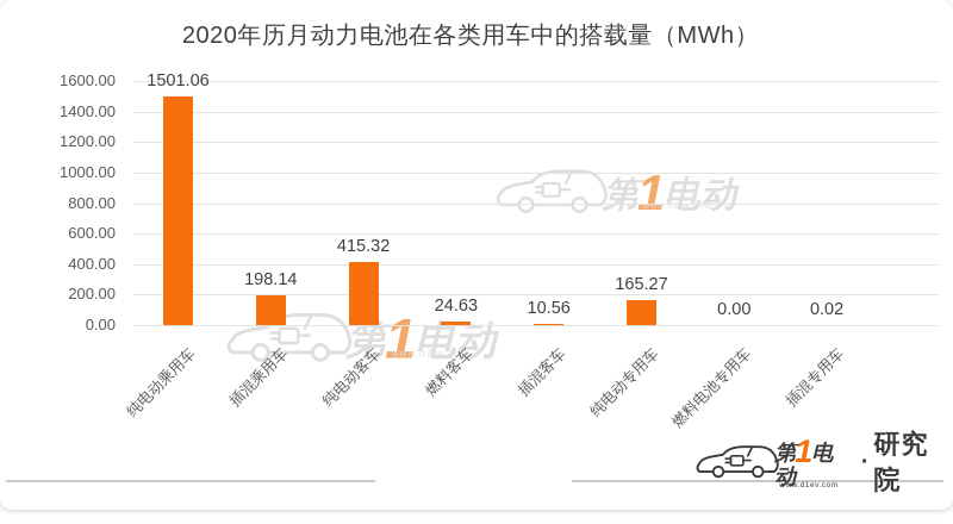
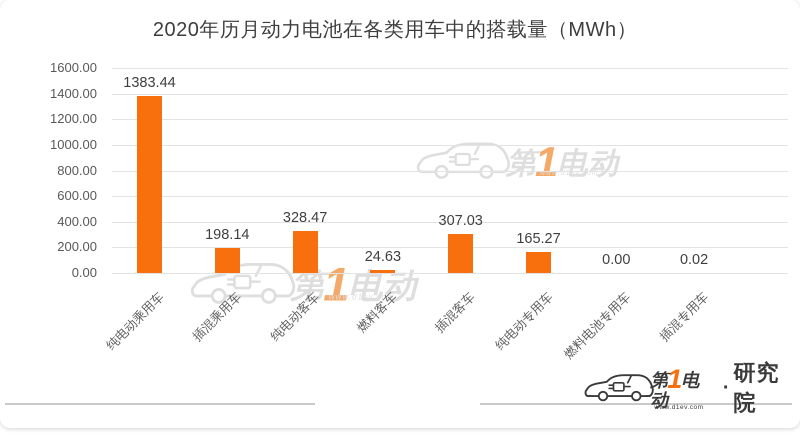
纯电动乘用车: 1501.06 -> 1383.44
纯电动客车: 415.32 -> 328.47
插混客车: 10.56 -> 307.03
